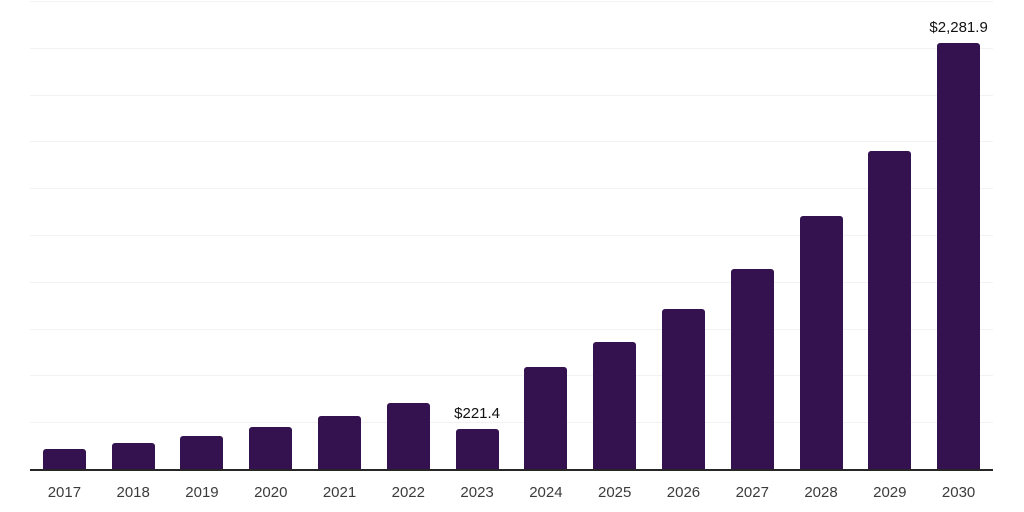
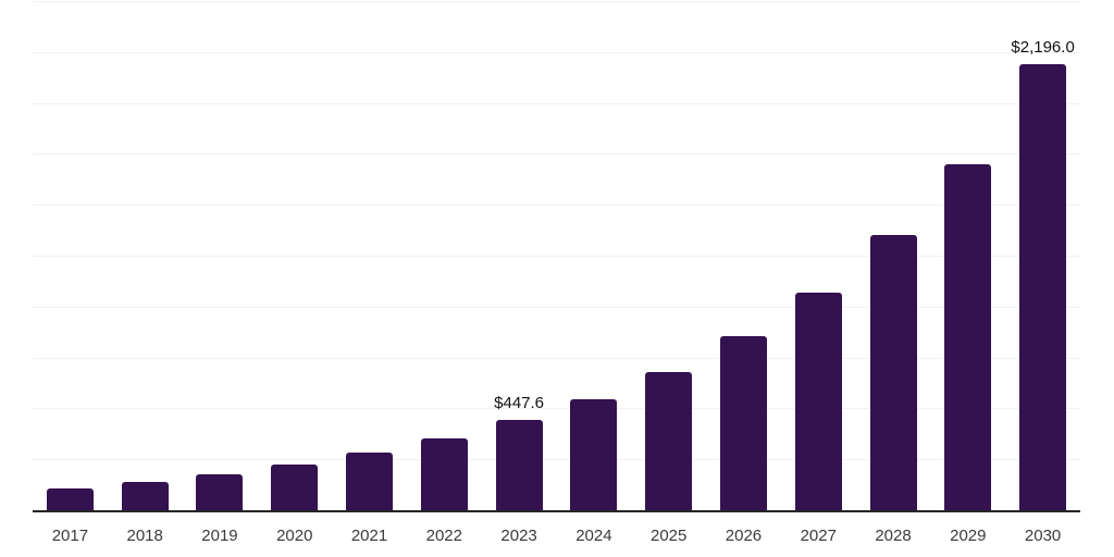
2023: $221.4 -> $447.6
2030: $2,281.9 -> $2,196.0
